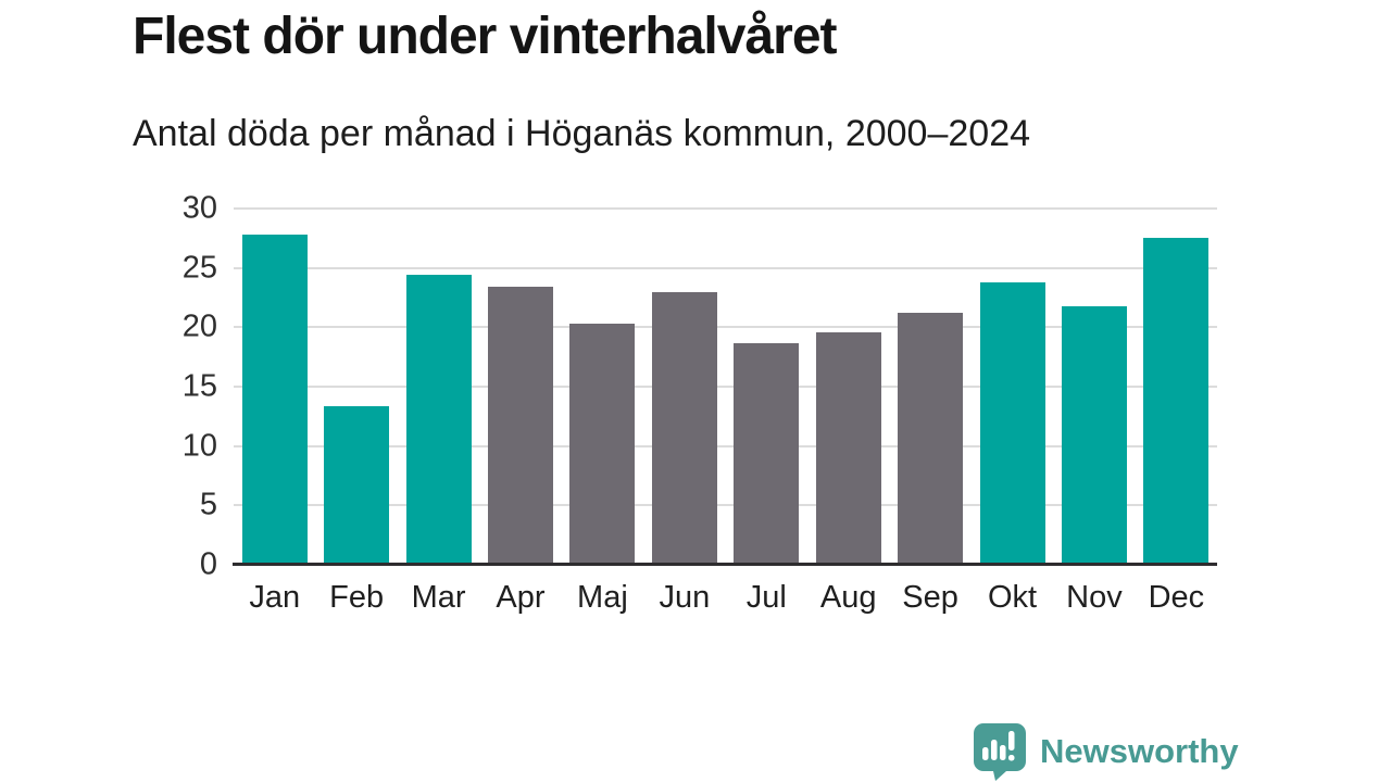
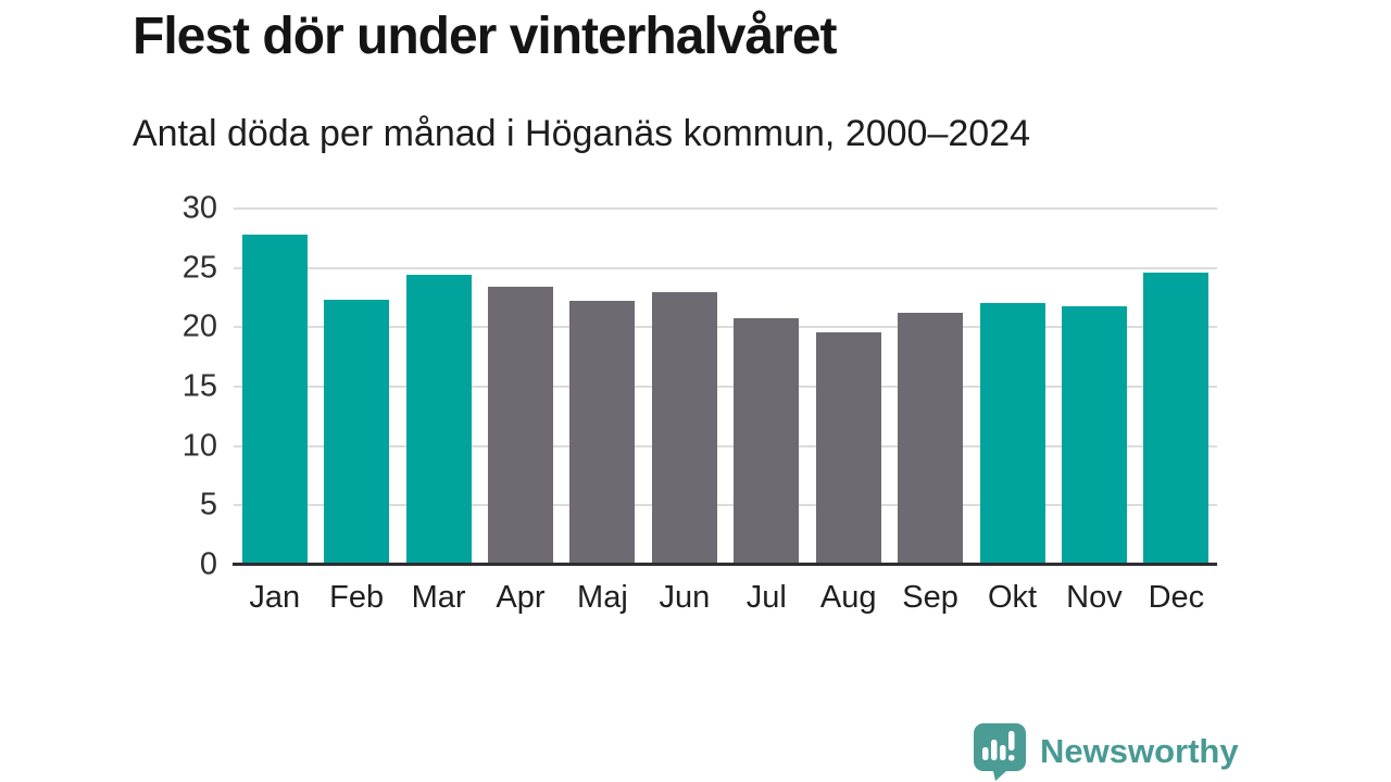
Feb: 13.4 -> 22.3
Maj: 20.3 -> 22.2
Jul: 18.7 -> 20.8
Okt: 23.8 -> 22.0
Dec: 27.5 -> 24.6
